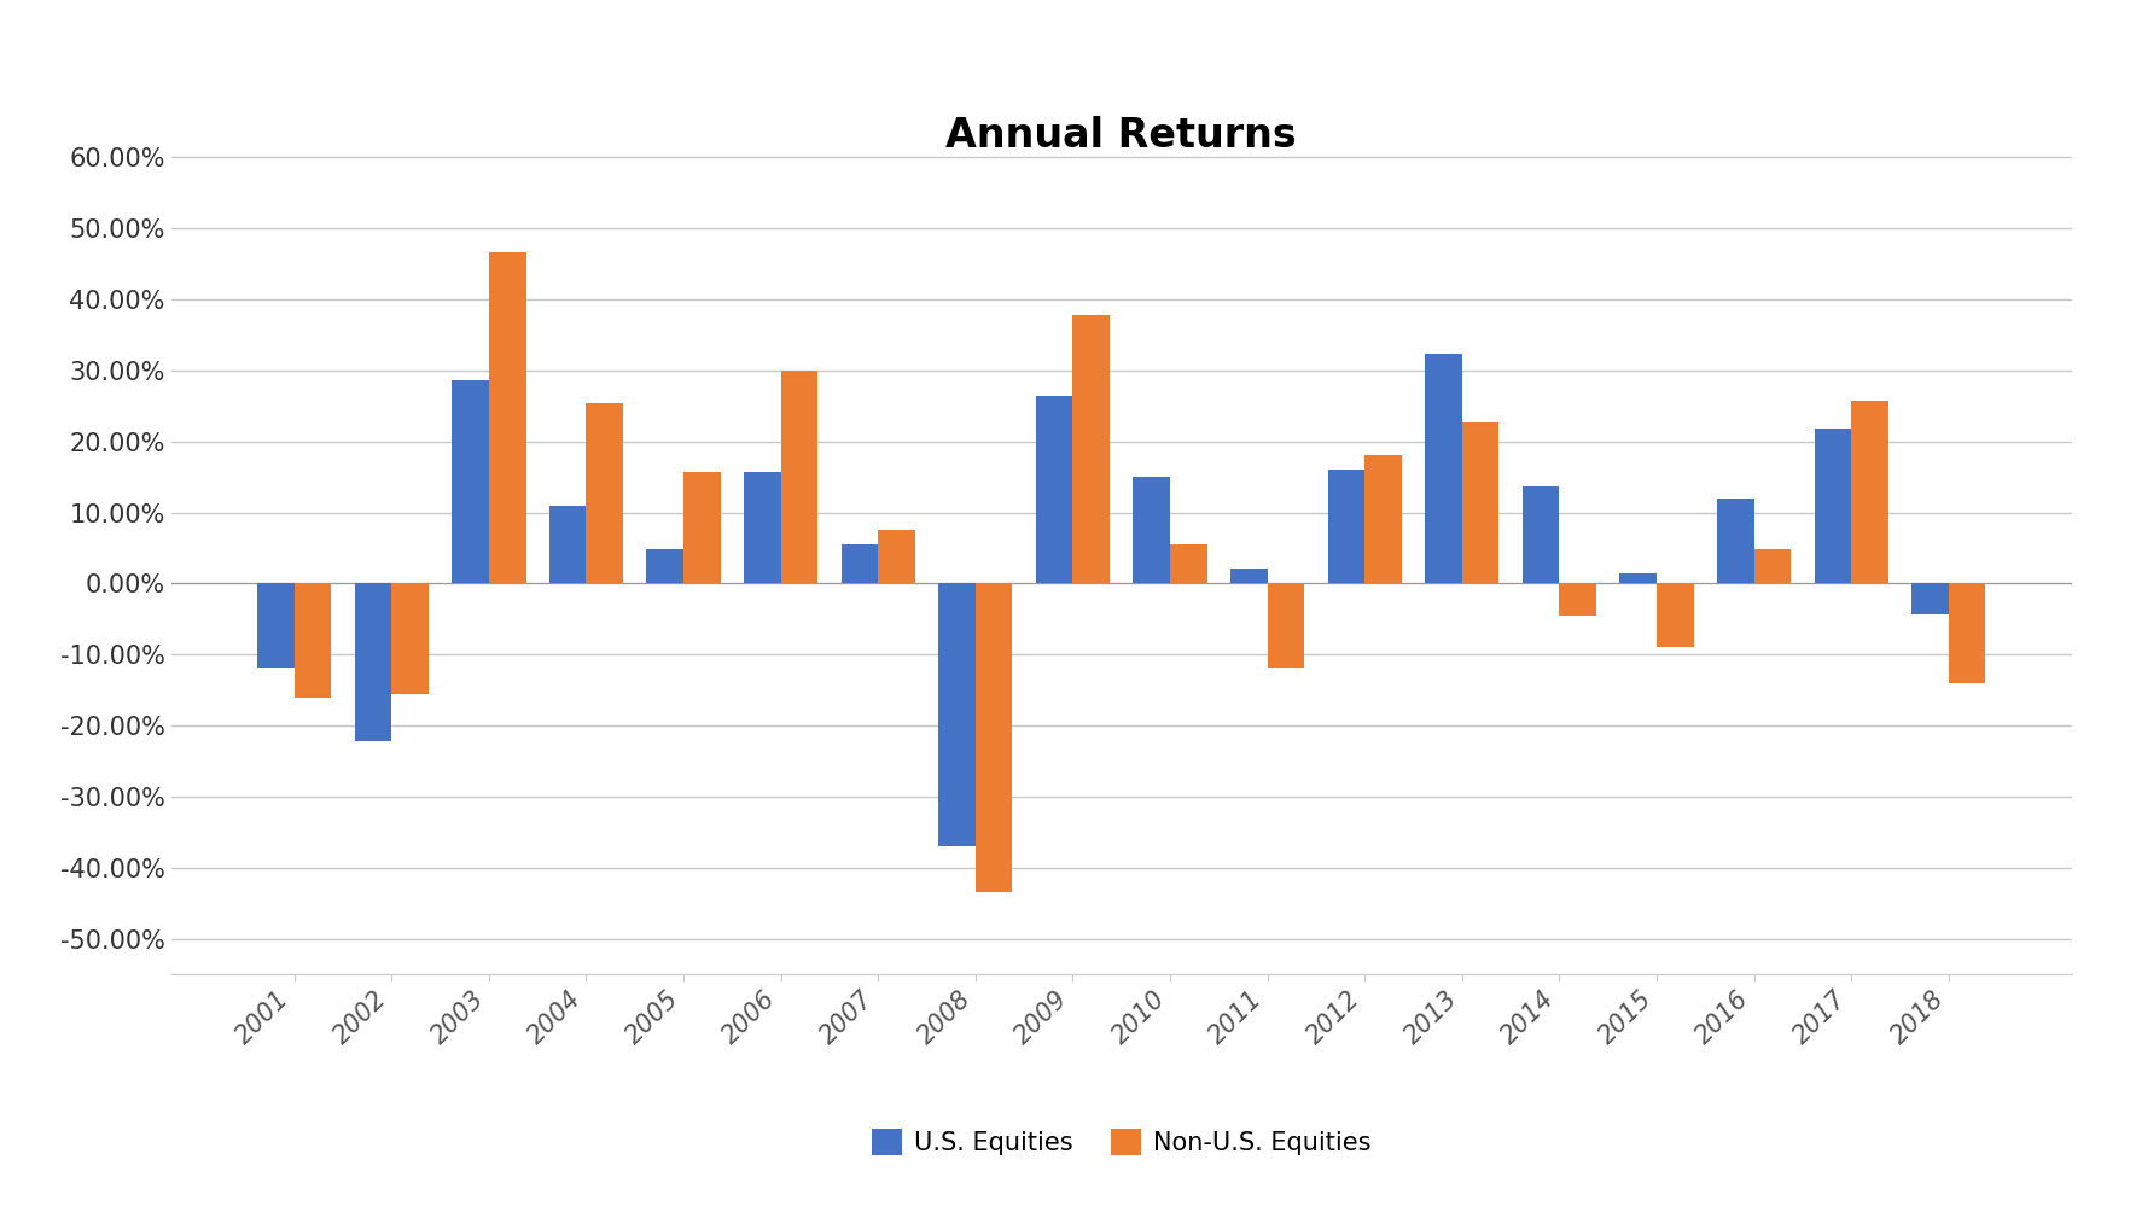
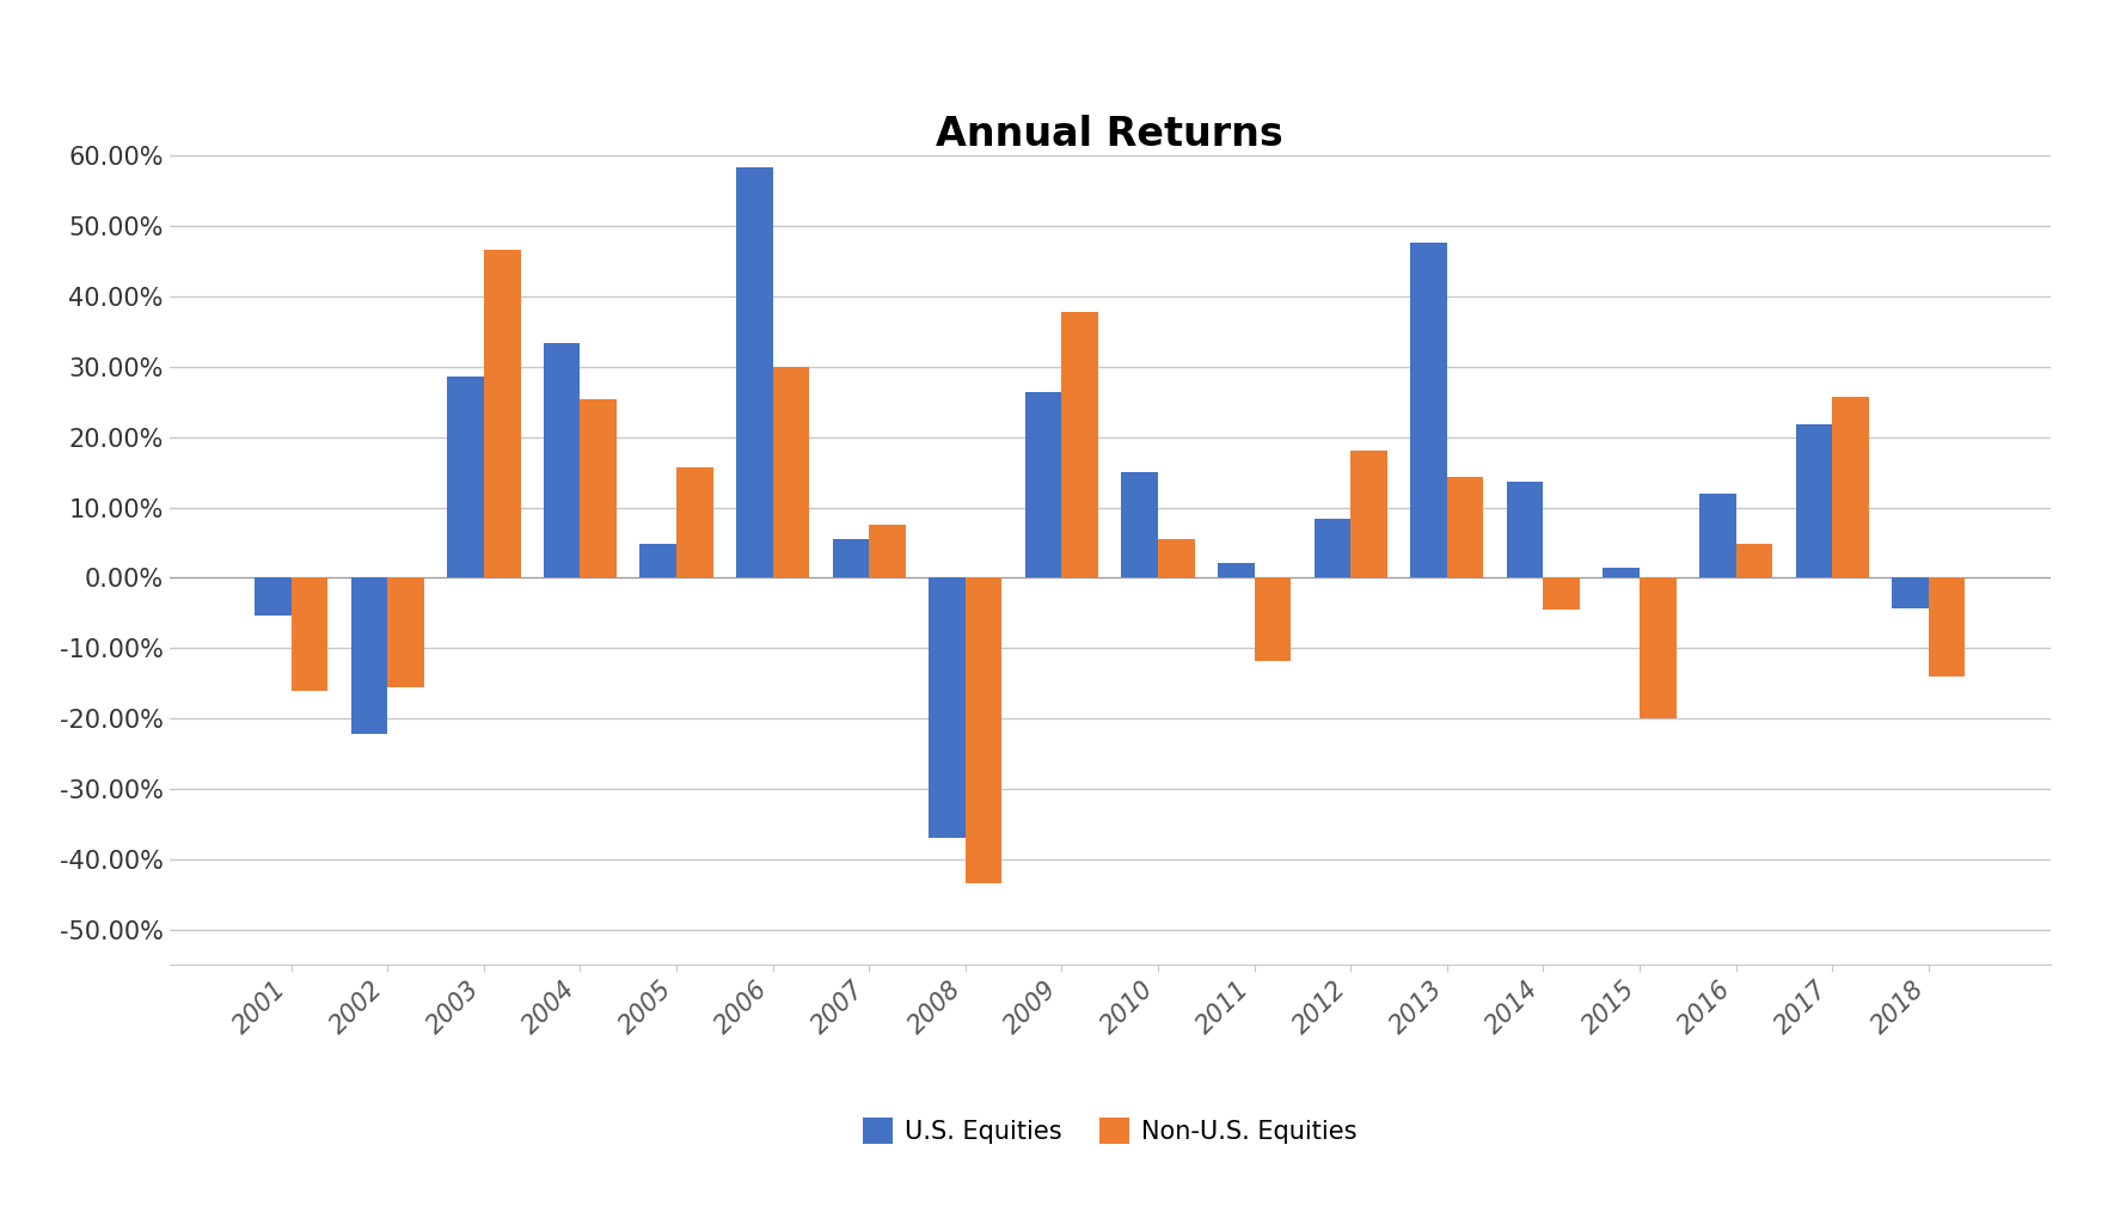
U.S. Equities/2001: -11.9% -> -5.4%
U.S. Equities/2004: 10.9% -> 33.4%
U.S. Equities/2006: 15.8% -> 58.4%
U.S. Equities/2012: 16.0% -> 8.4%
U.S. Equities/2013: 32.4% -> 47.6%
Non-U.S. Equities/2013: 22.7% -> 14.4%
Non-U.S. Equities/2015: -9.0% -> -20.0%
